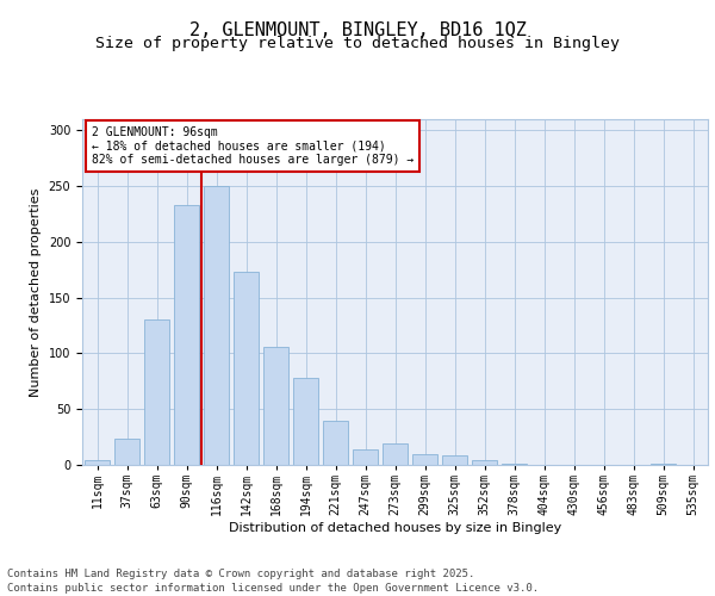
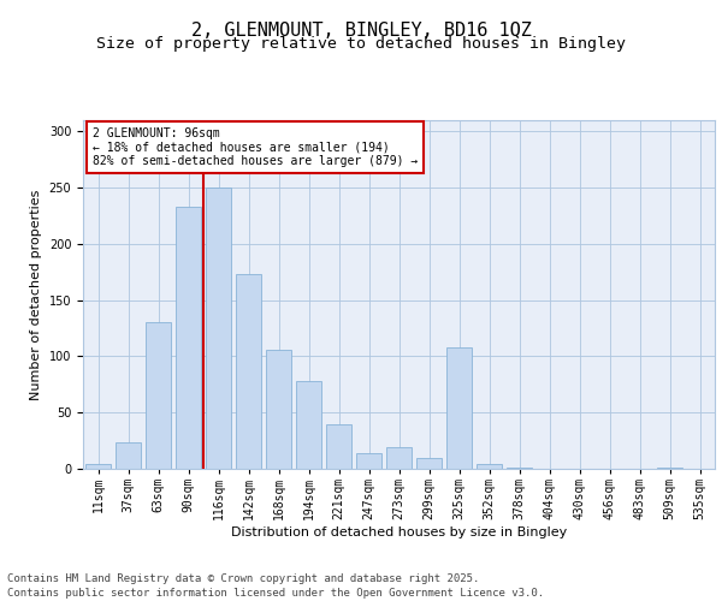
325sqm: 9 -> 108
